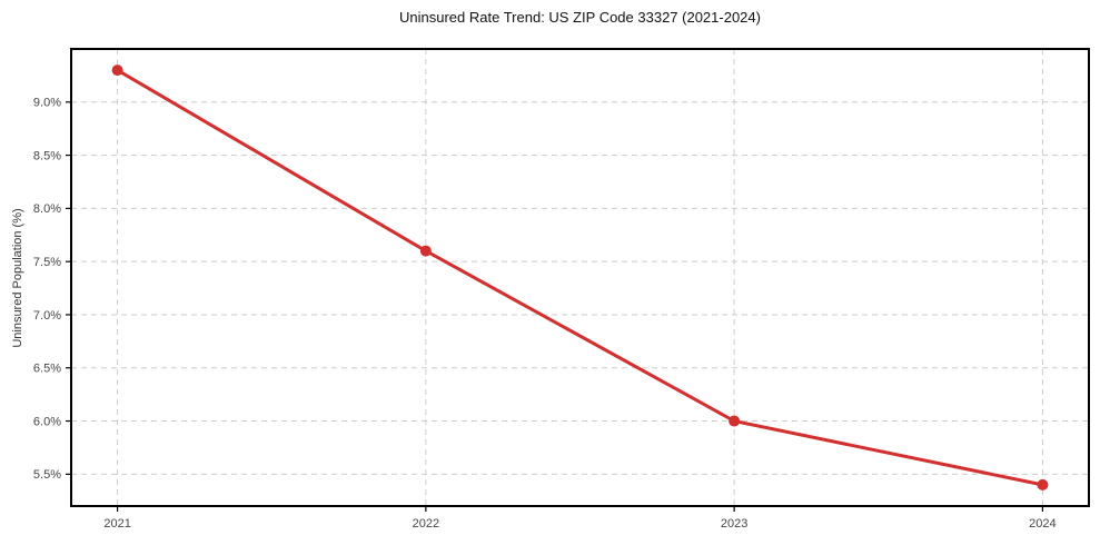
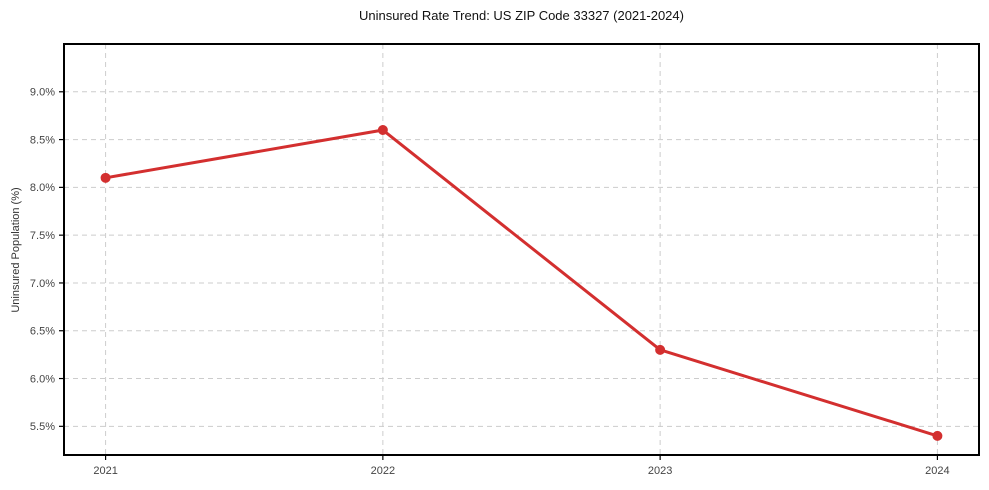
2021: 9.3% -> 8.1%
2022: 7.6% -> 8.6%
2023: 6.0% -> 6.3%
